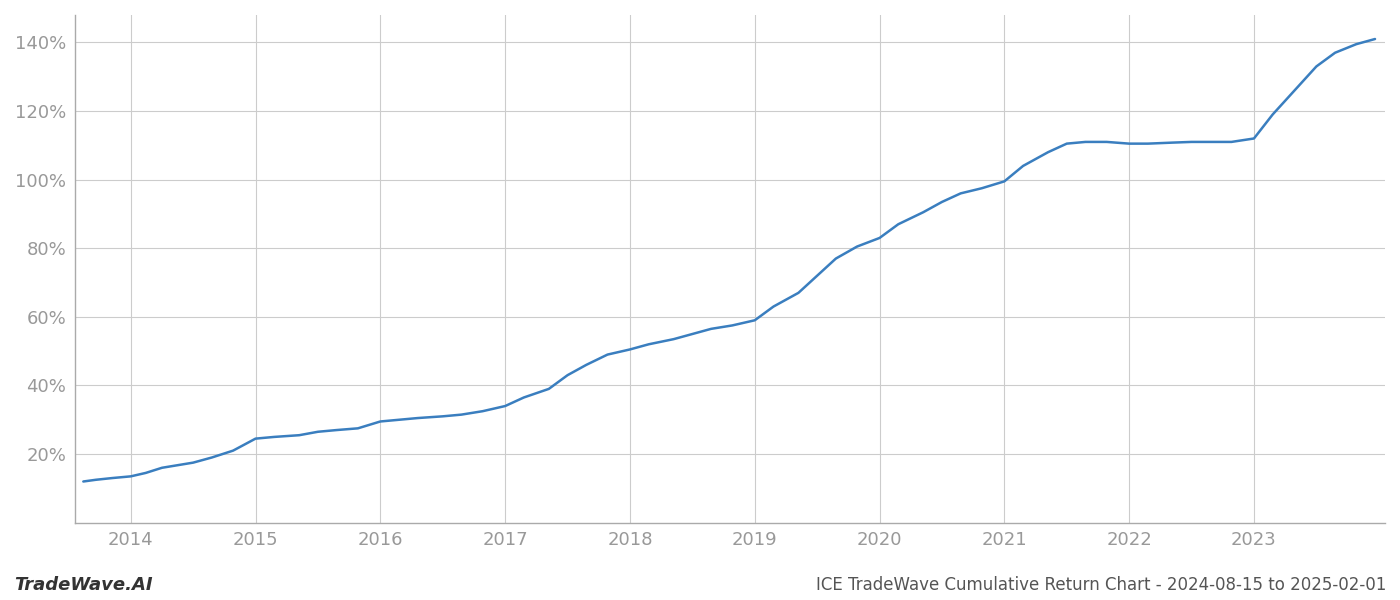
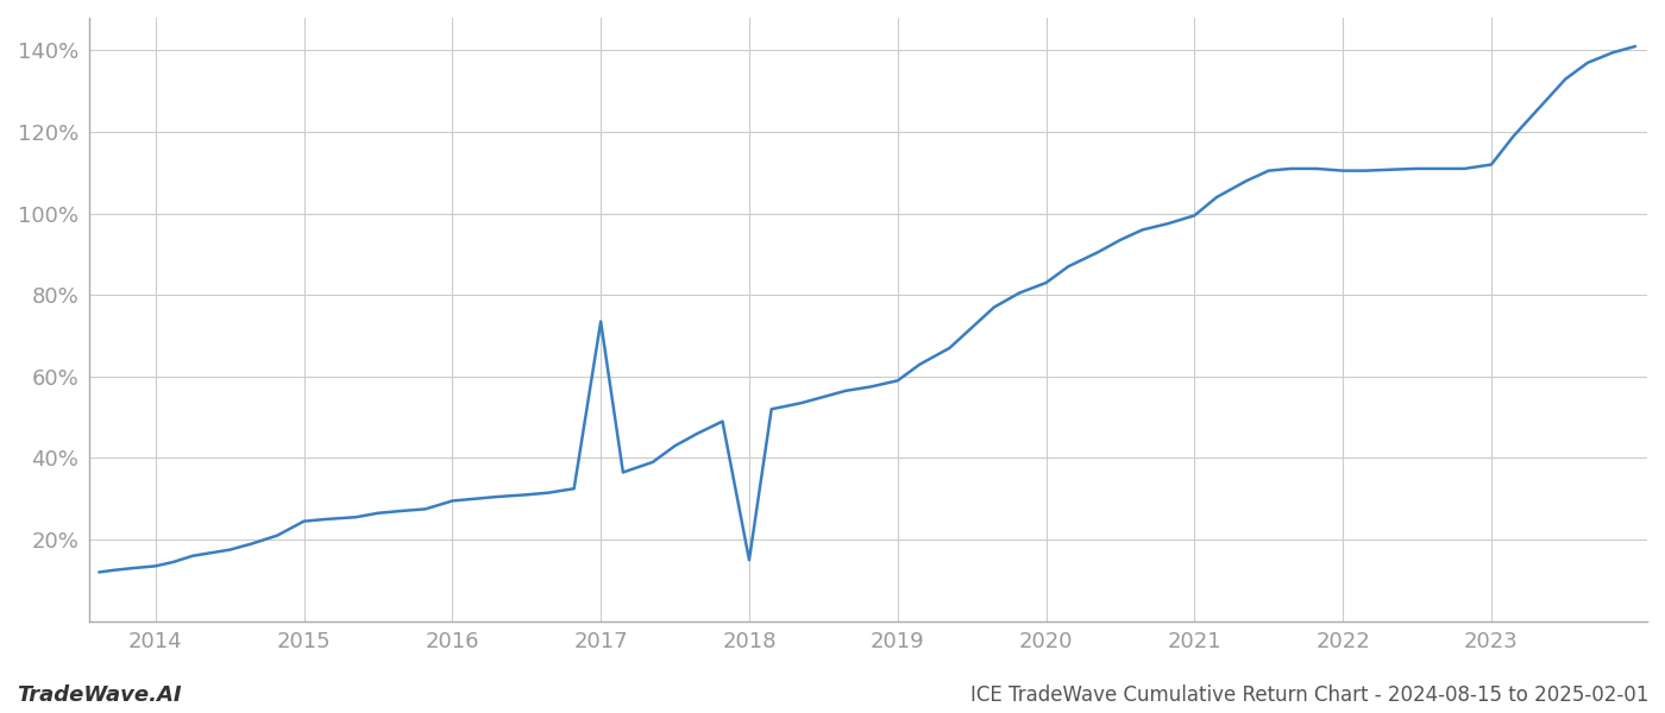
2017: 34.0% -> 73.5%
2018: 50.5% -> 15.0%
